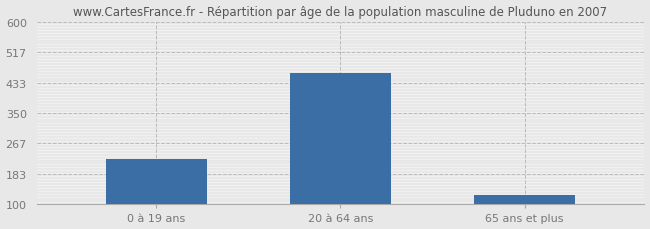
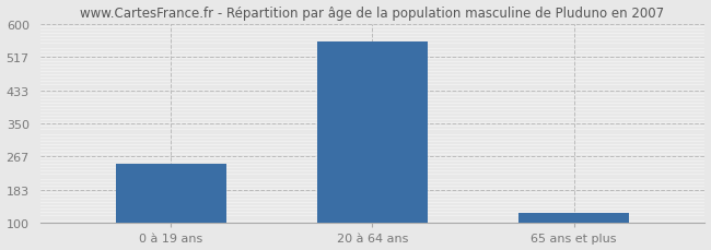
0 à 19 ans: 225 -> 250
20 à 64 ans: 460 -> 556
